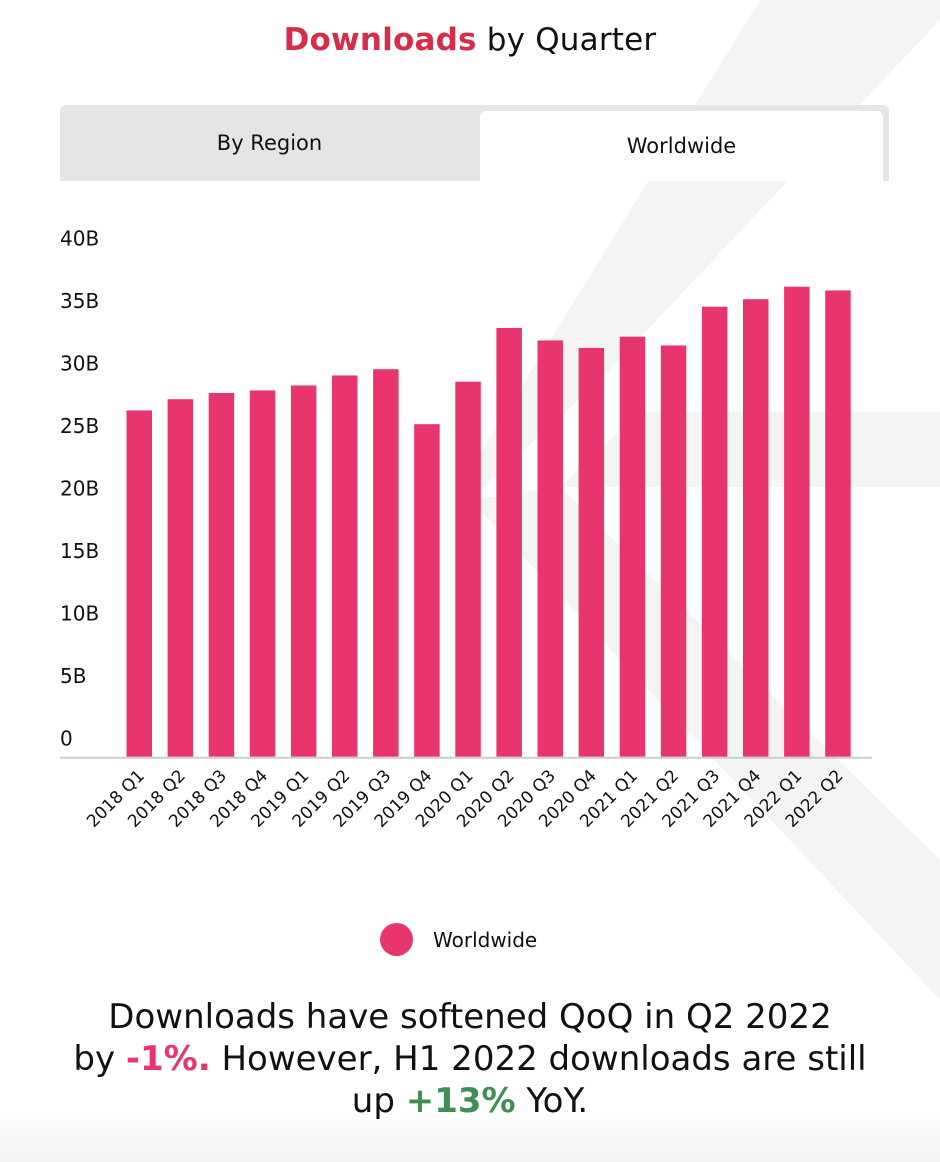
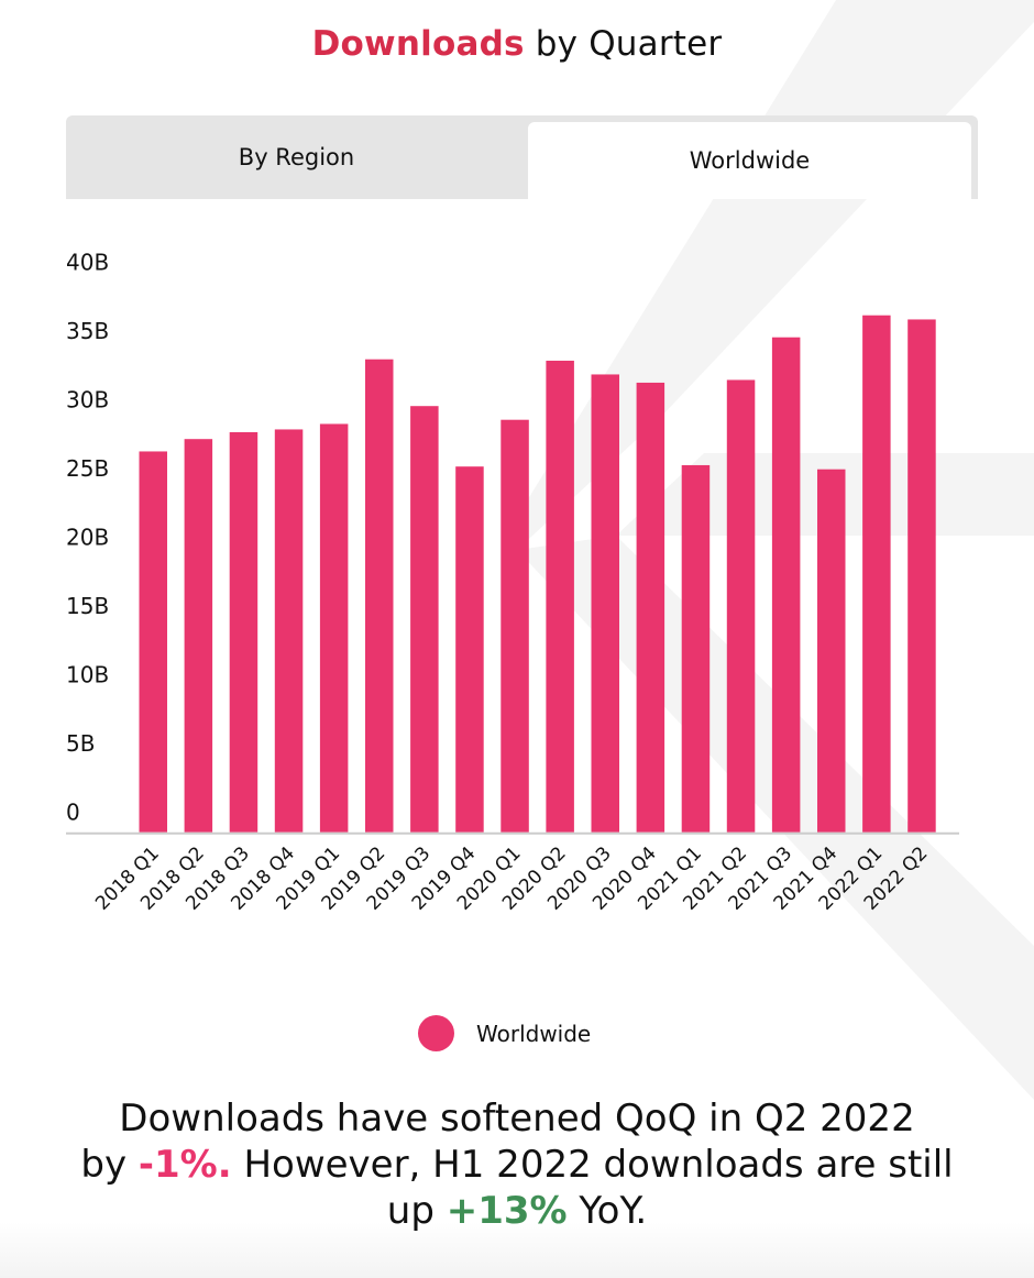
2019 Q2: 30.5B -> 34.4B
2021 Q1: 33.6B -> 26.7B
2021 Q4: 36.6B -> 26.4B
